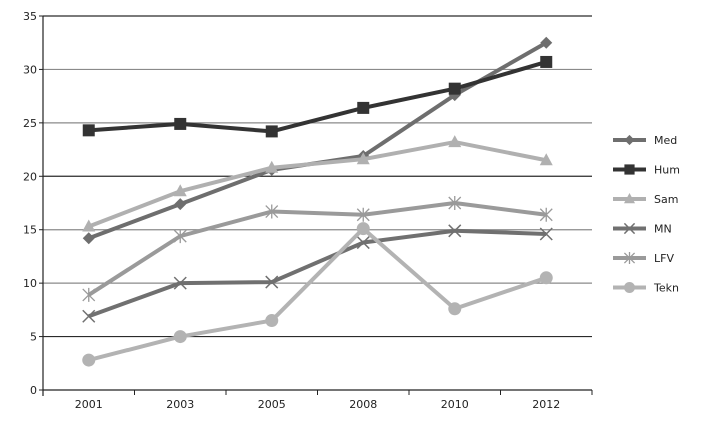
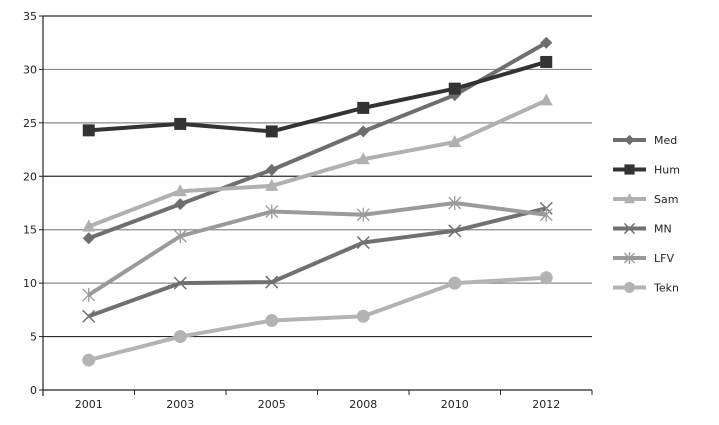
Sam/2005: 20.8 -> 19.1
Med/2008: 21.9 -> 24.2
Tekn/2008: 15.1 -> 6.9
Tekn/2010: 7.6 -> 10.0
Sam/2012: 21.5 -> 27.1
MN/2012: 14.6 -> 17.0
